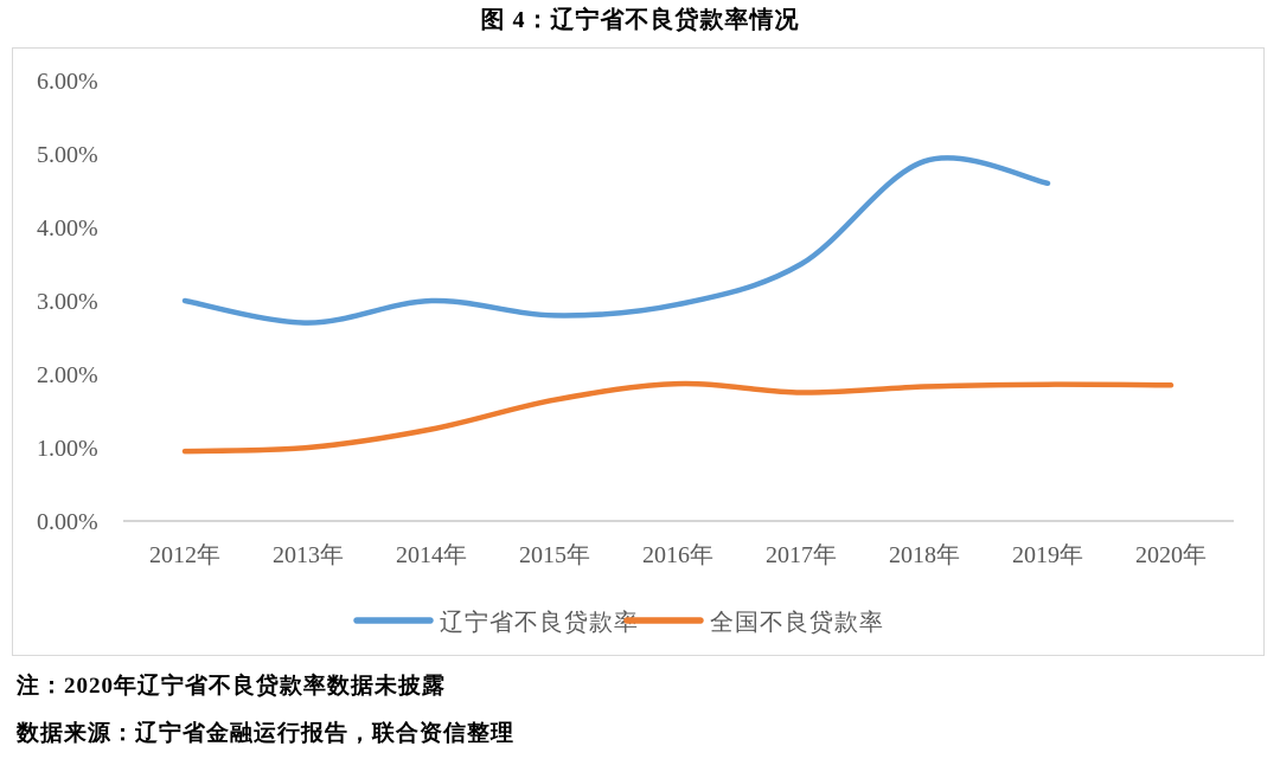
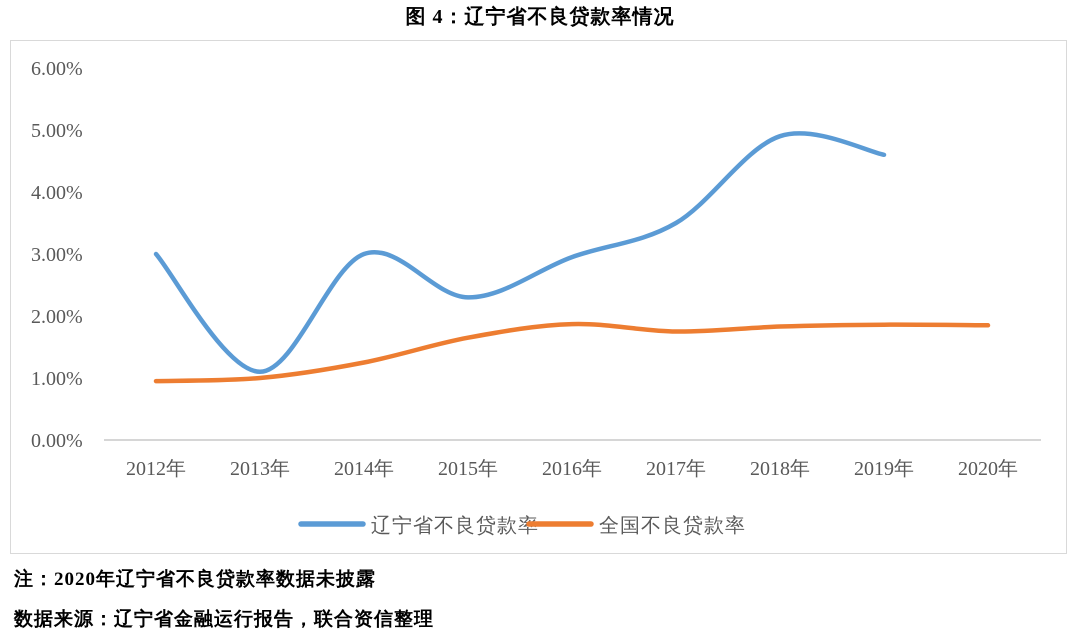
辽宁省不良贷款率/2013年: 2.7% -> 1.1%
辽宁省不良贷款率/2015年: 2.8% -> 2.3%
